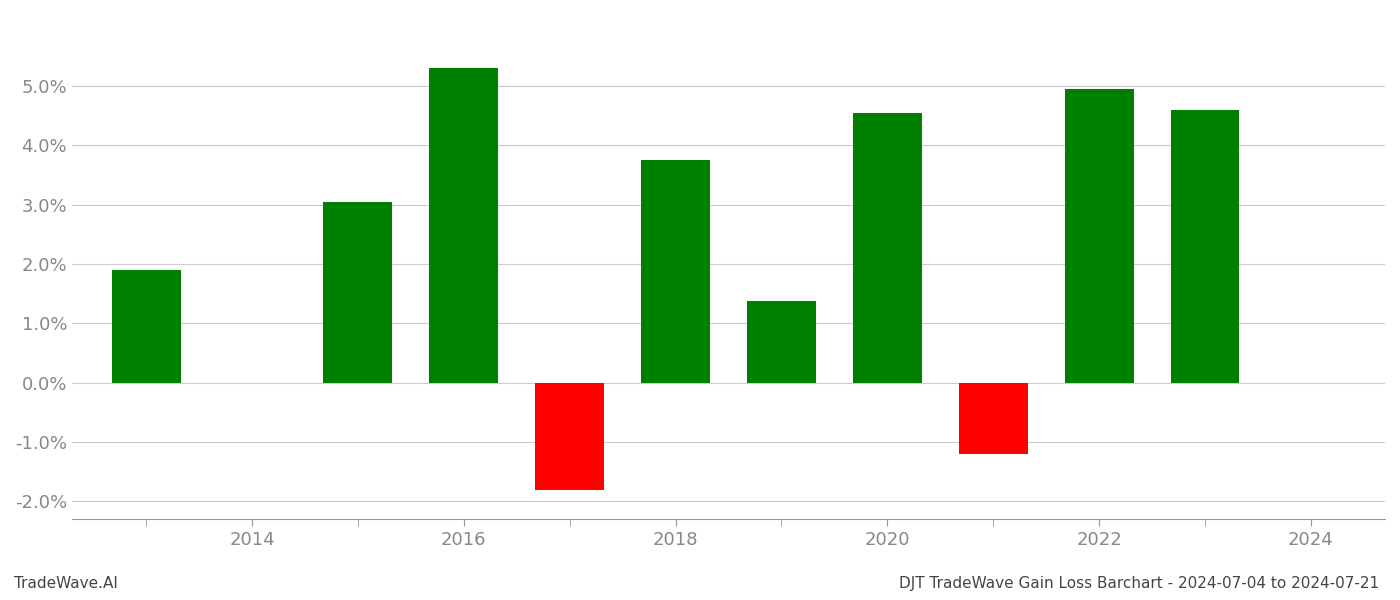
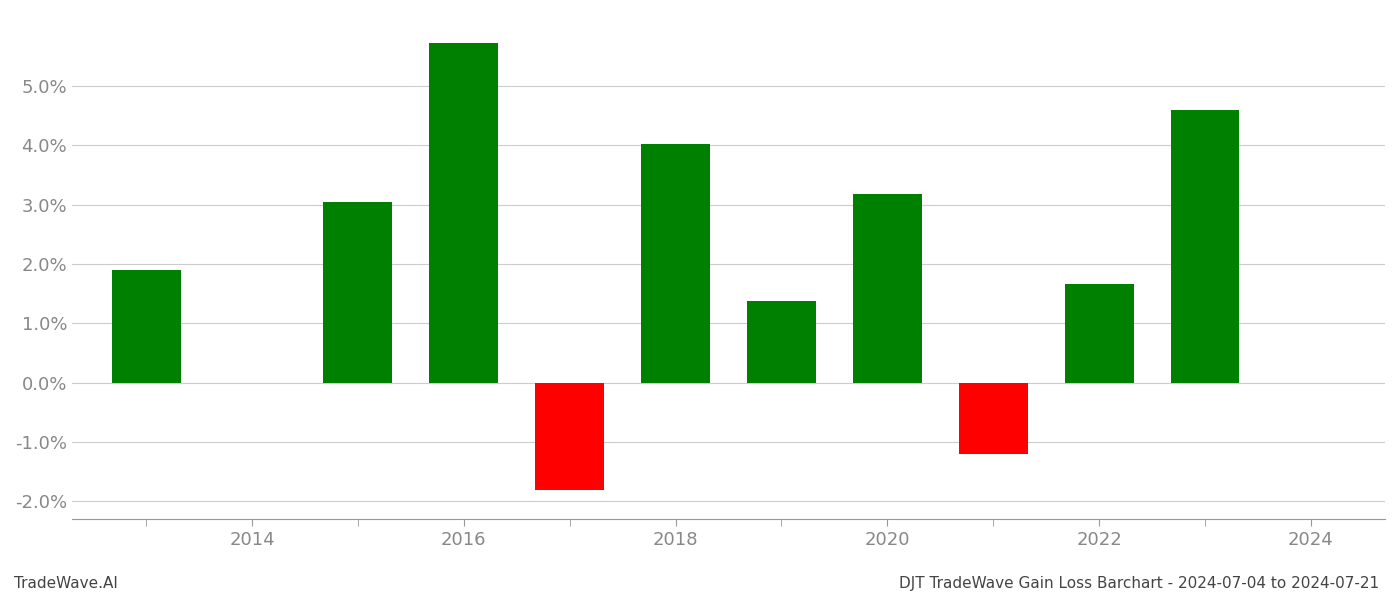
2016: 5.30% -> 5.72%
2018: 3.75% -> 4.02%
2020: 4.55% -> 3.18%
2022: 4.95% -> 1.66%
